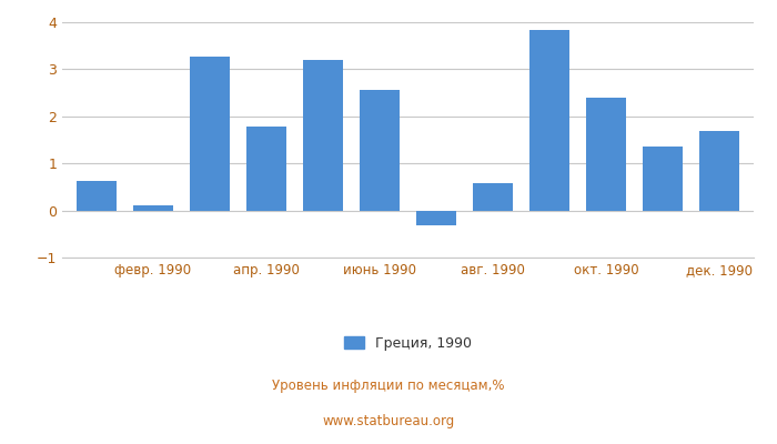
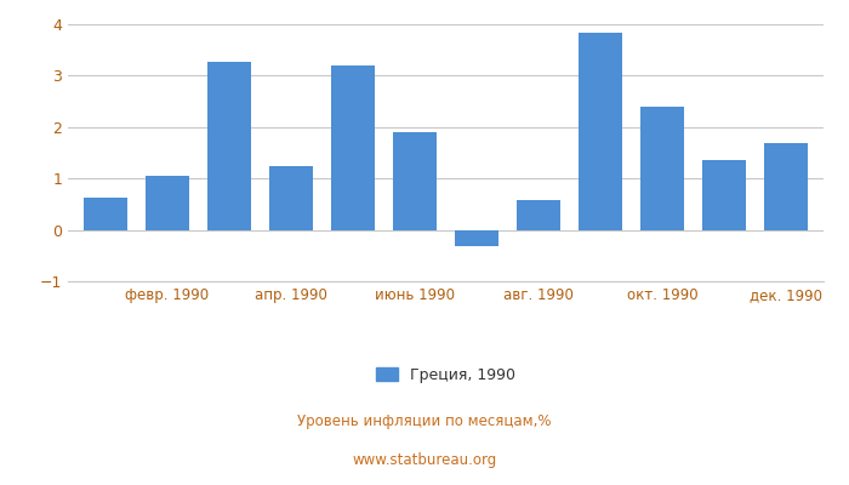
февр. 1990: 0.12 -> 1.05
апр. 1990: 1.79 -> 1.25
июнь 1990: 2.57 -> 1.90
